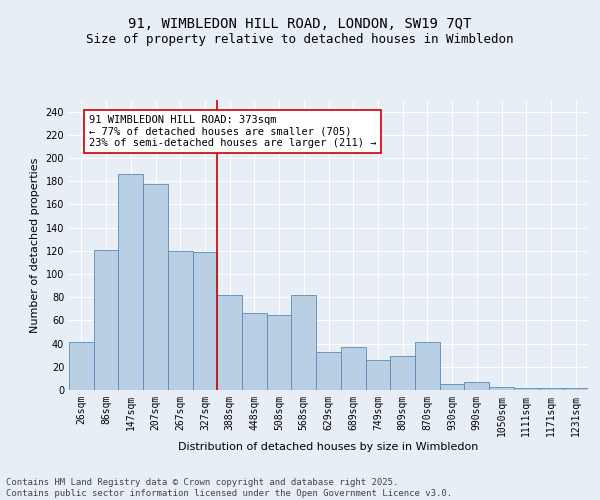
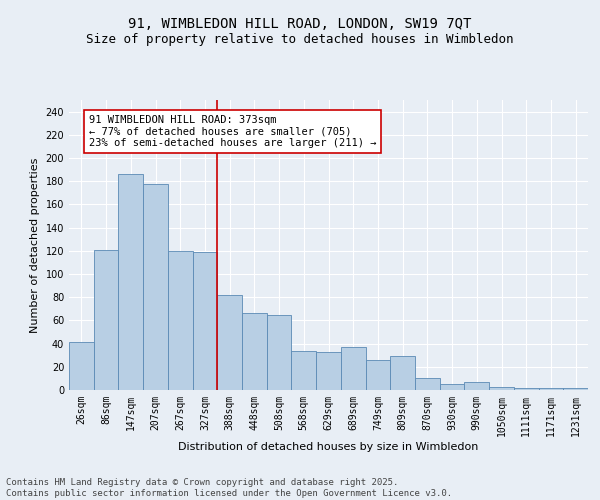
568sqm: 82 -> 34
870sqm: 41 -> 10
